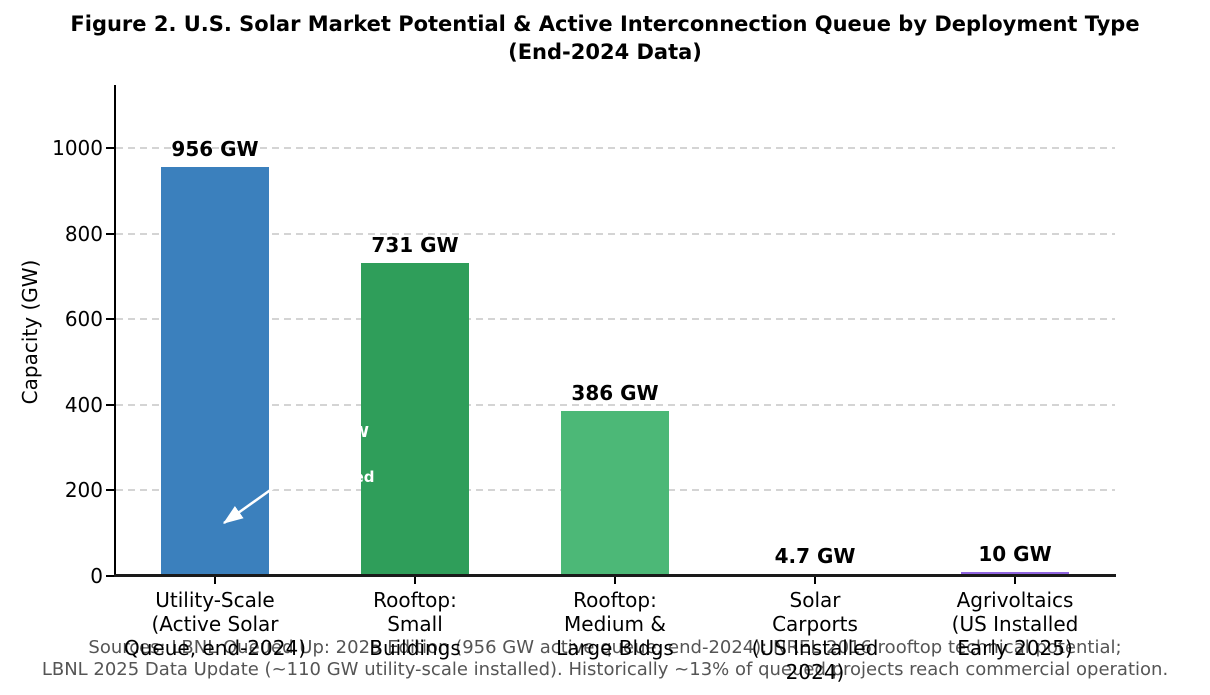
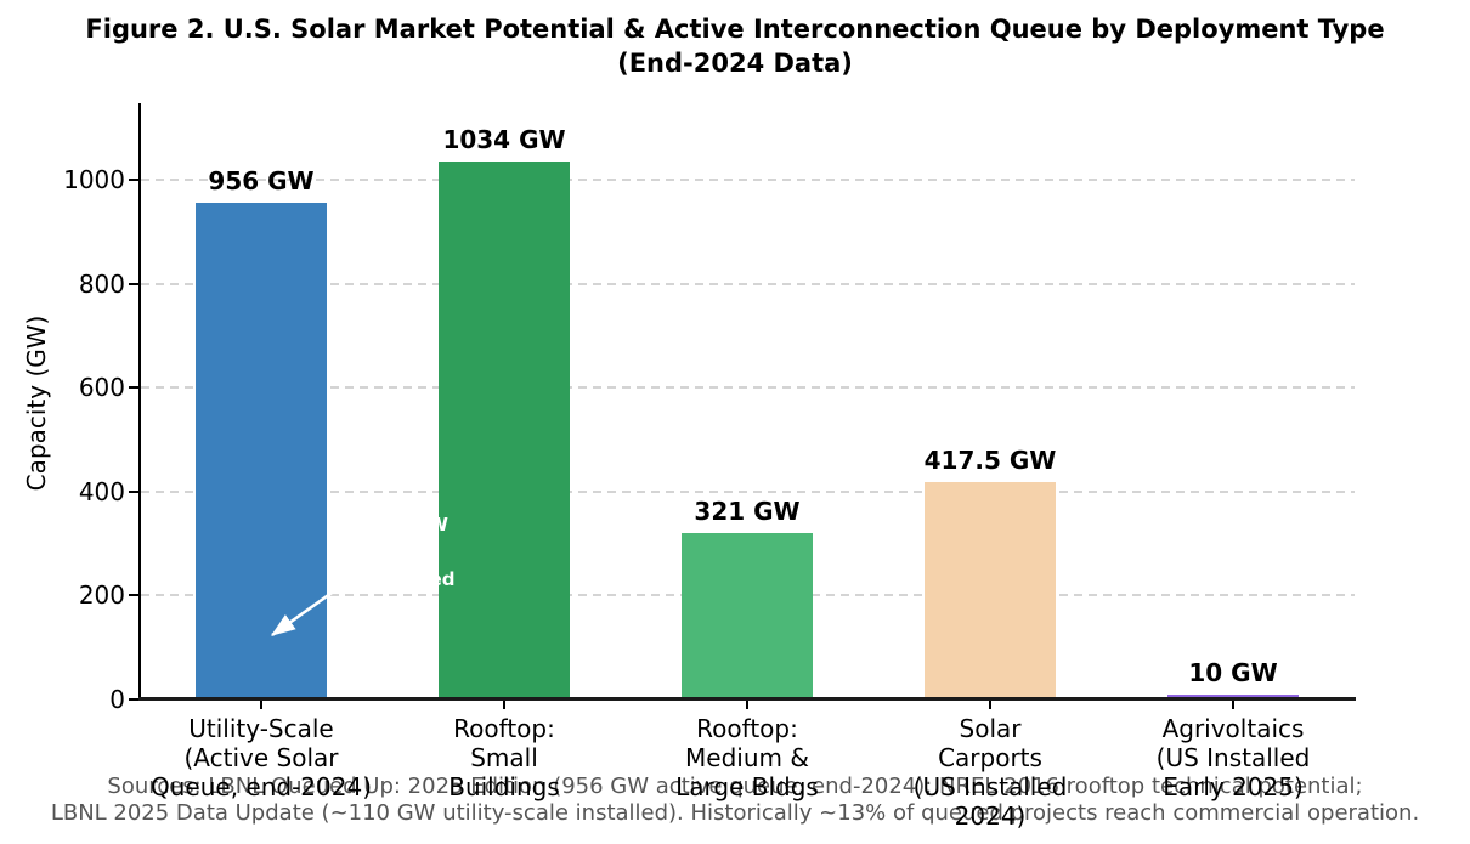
Rooftop: Small Buildings: 731 -> 1034
Rooftop: Medium & Large Bldgs: 386 -> 321
Solar Carports (US Installed 2024): 4.7 -> 417.5
